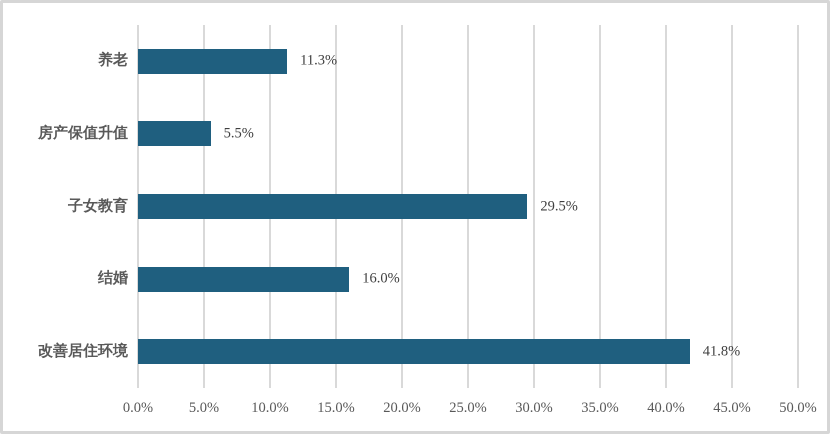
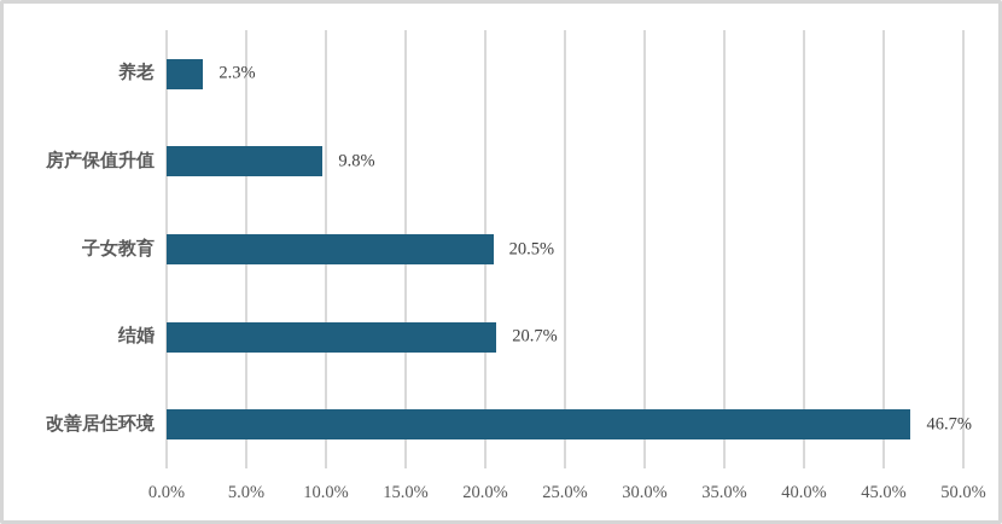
养老: 11.3% -> 2.3%
房产保值升值: 5.5% -> 9.8%
子女教育: 29.5% -> 20.5%
结婚: 16.0% -> 20.7%
改善居住环境: 41.8% -> 46.7%
